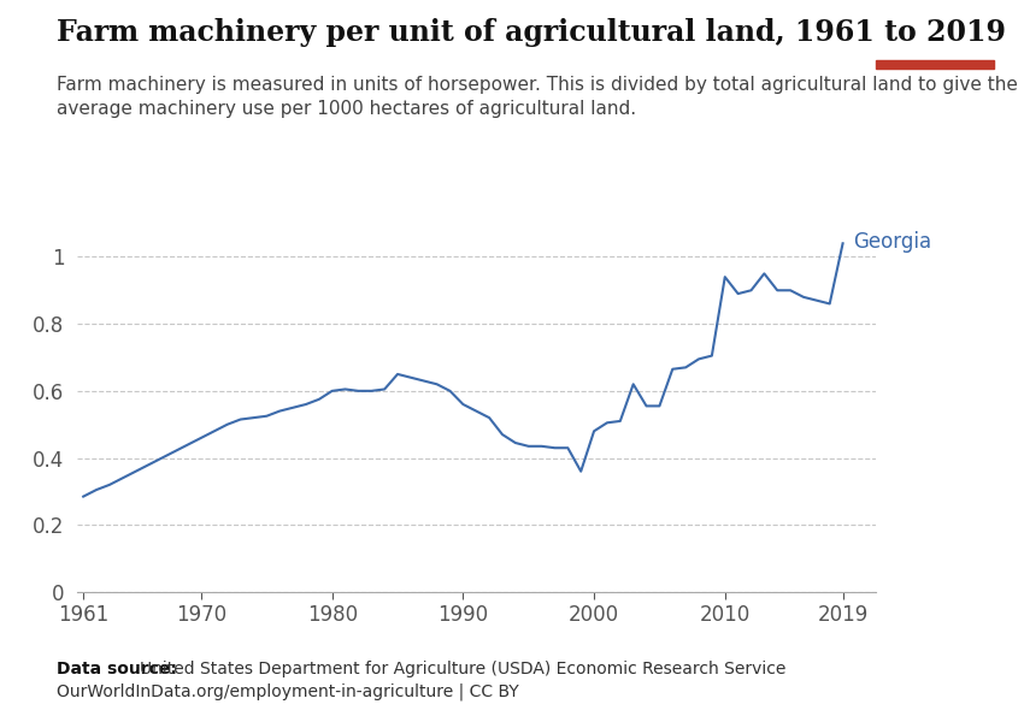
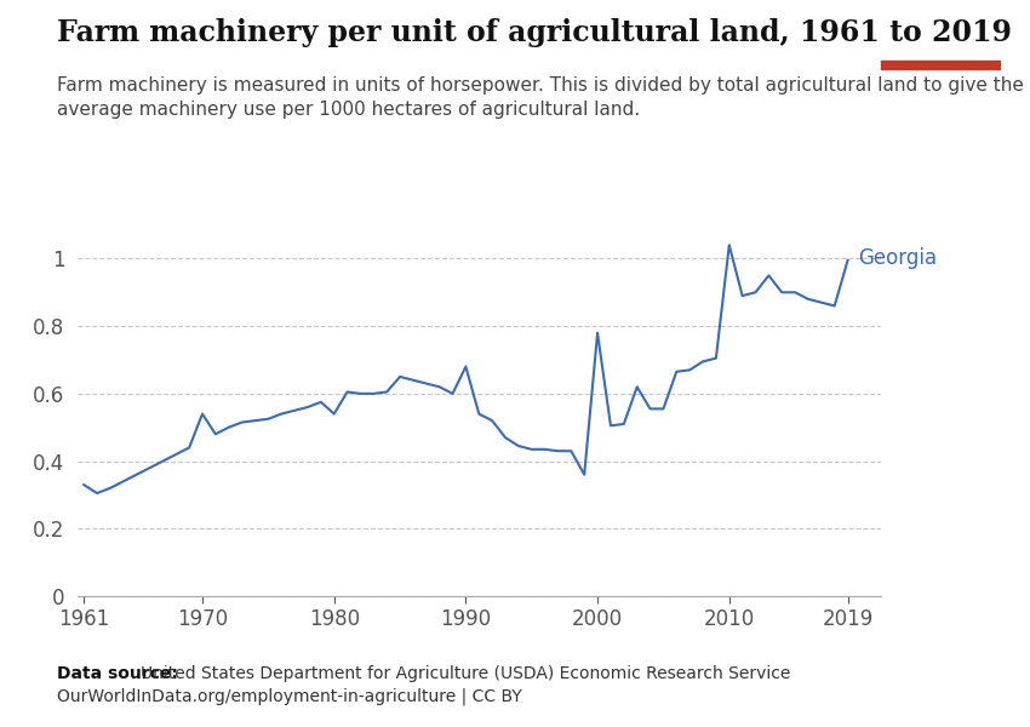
1961: 0.285 -> 0.330
1970: 0.460 -> 0.540
1980: 0.600 -> 0.540
1990: 0.560 -> 0.680
2000: 0.480 -> 0.780
2010: 0.940 -> 1.040
2019: 1.040 -> 0.995
